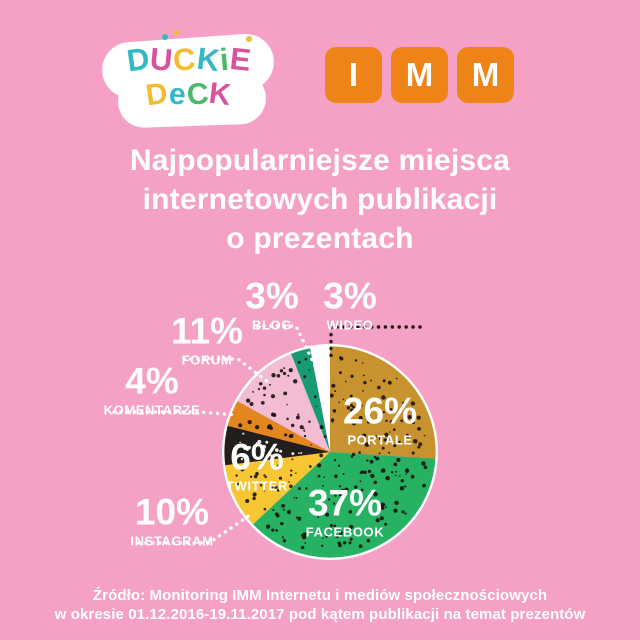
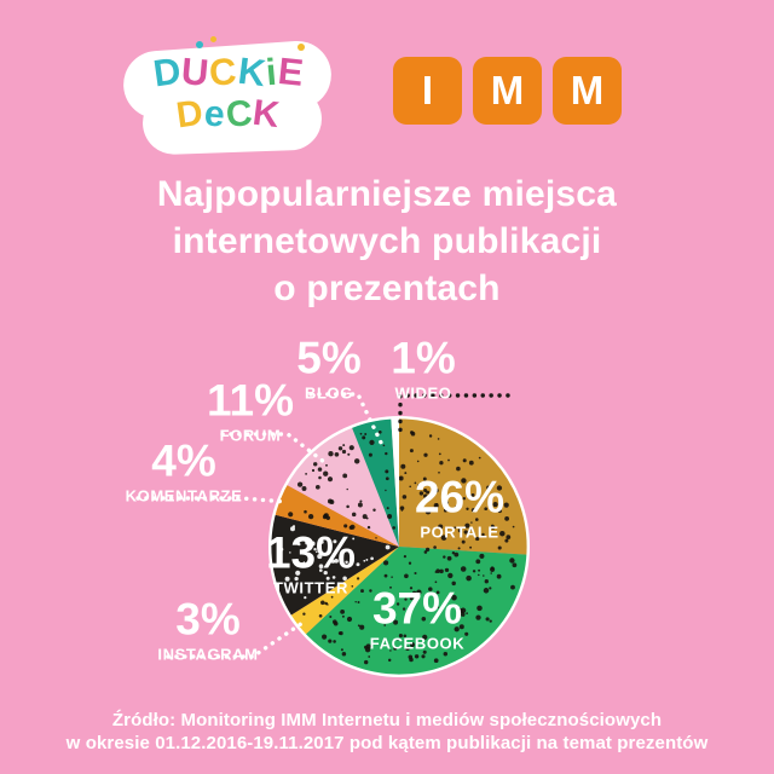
INSTAGRAM: 10% -> 3%
TWITTER: 6% -> 13%
BLOG: 3% -> 5%
WIDEO: 3% -> 1%
